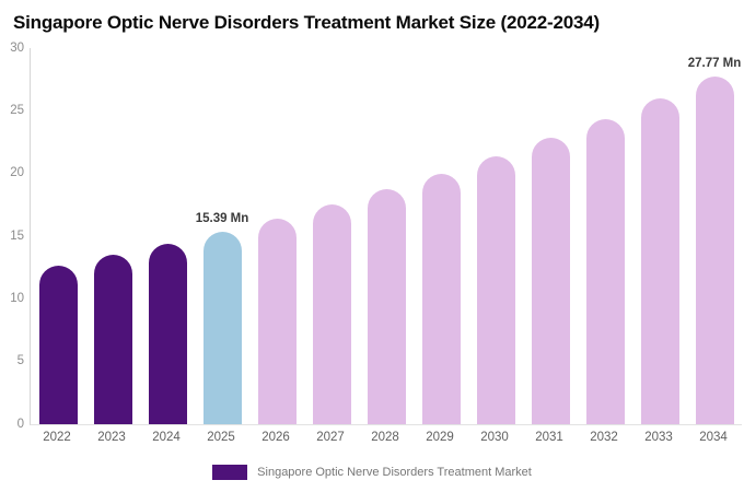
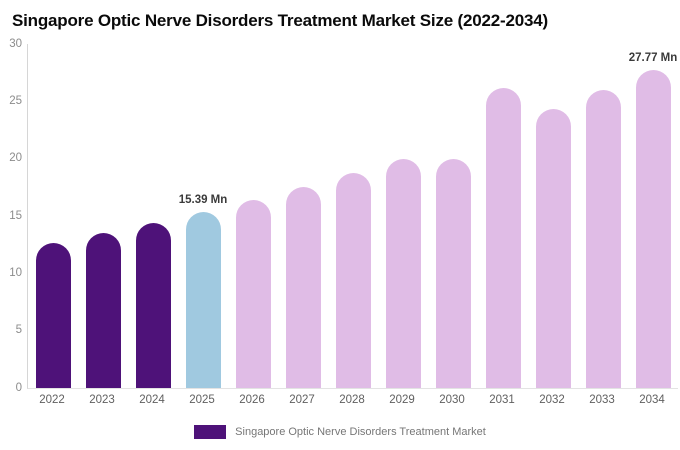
2030: 21.4 -> 20.0
2031: 22.8 -> 26.2
